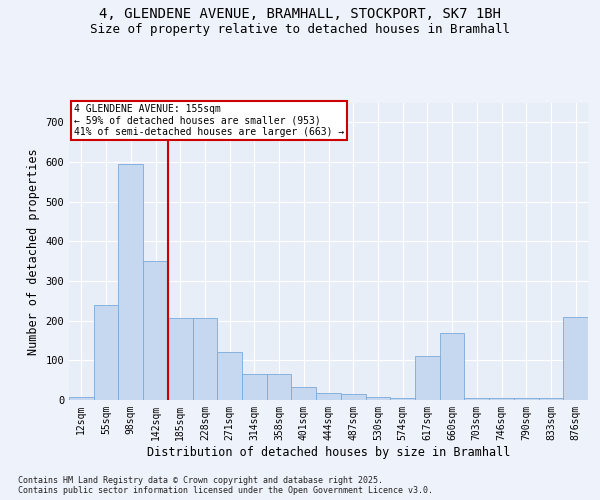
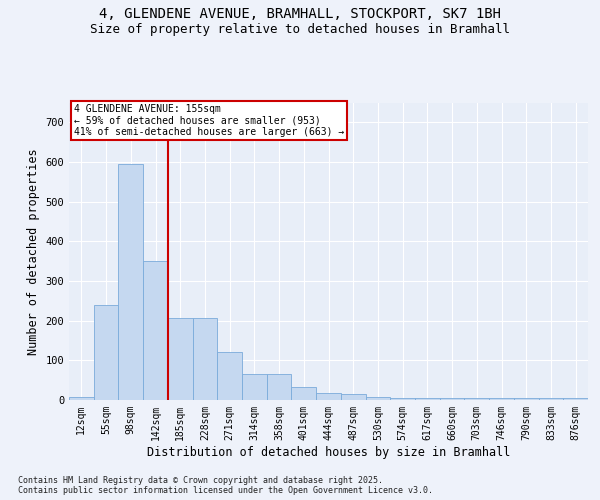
617sqm: 110 -> 5
660sqm: 170 -> 5
876sqm: 210 -> 5
